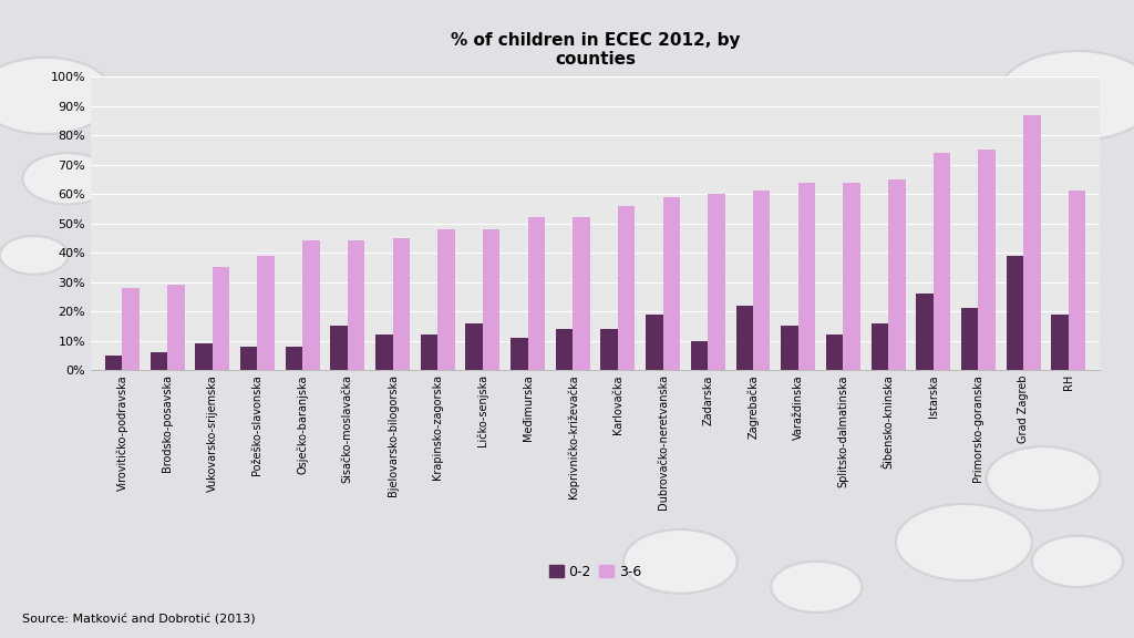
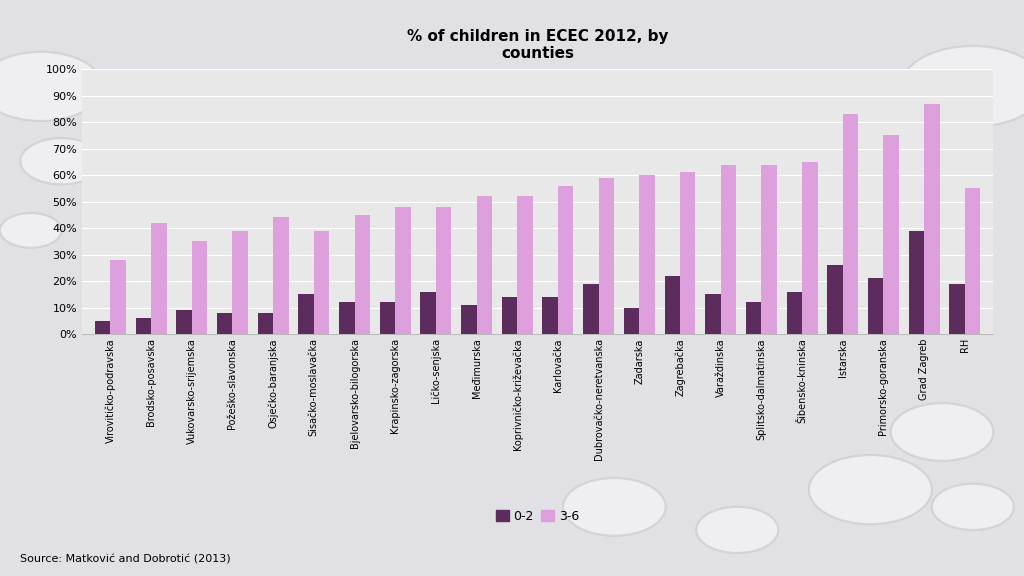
3-6/Brodsko-posavska: 29% -> 42%
3-6/Sisačko-moslavačka: 44% -> 39%
3-6/Istarska: 74% -> 83%
3-6/RH: 61% -> 55%
